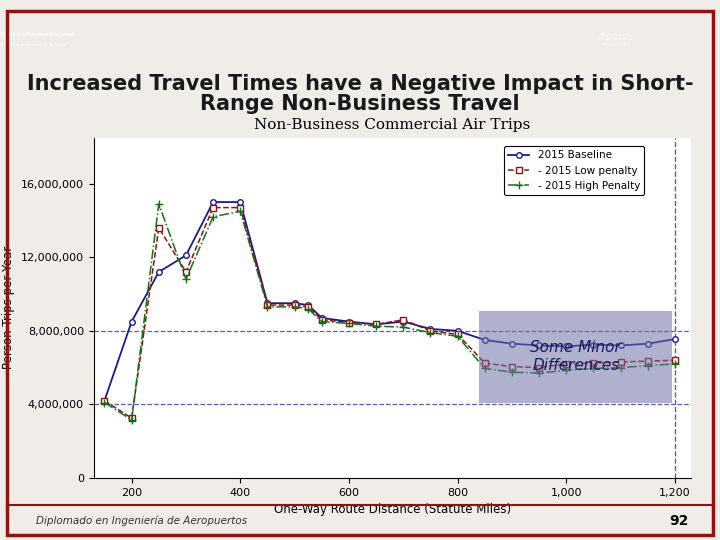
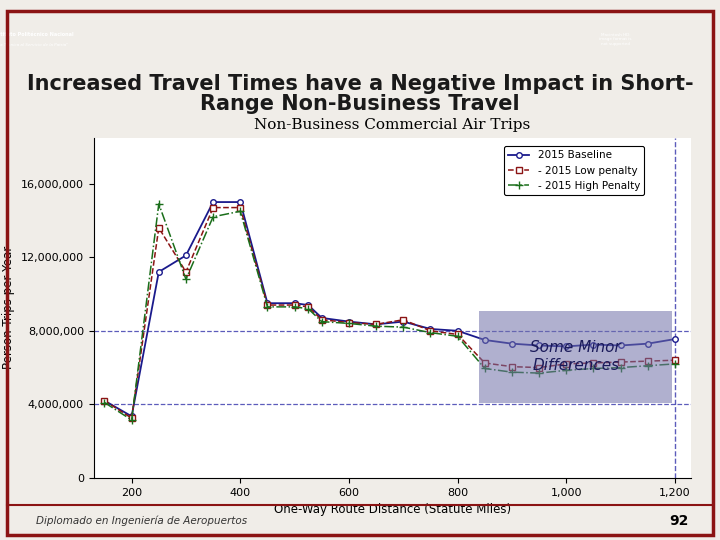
2015 Baseline/200: 8,500,000 -> 3,400,000
